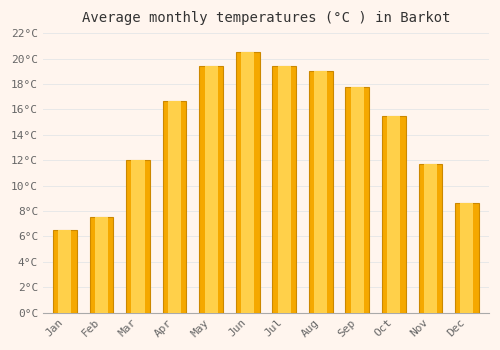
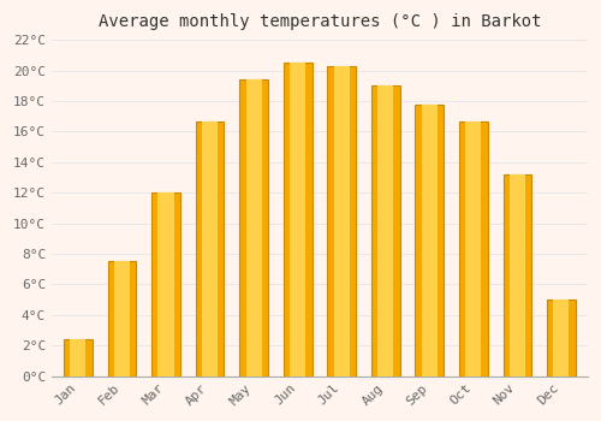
Jan: 6.5°C -> 2.4°C
Jul: 19.4°C -> 20.3°C
Oct: 15.5°C -> 16.7°C
Nov: 11.7°C -> 13.2°C
Dec: 8.6°C -> 5.0°C
